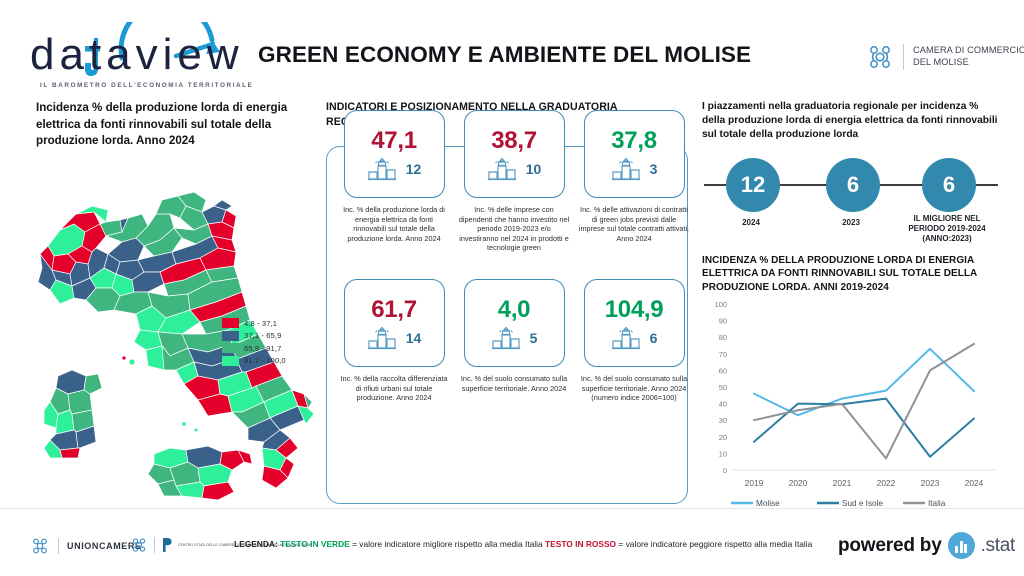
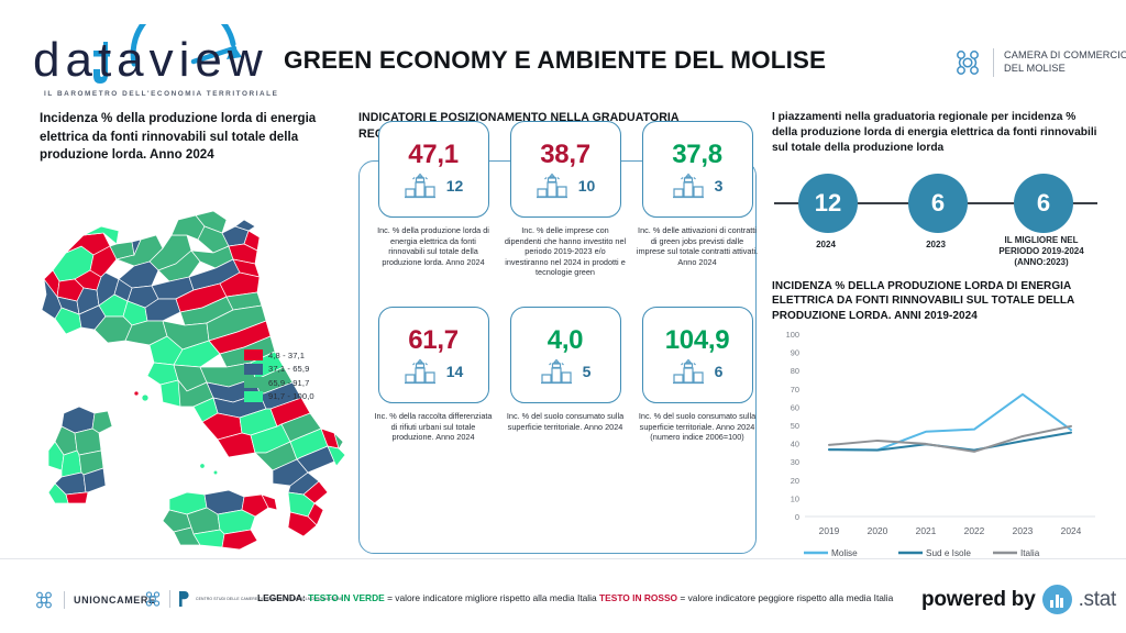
Molise/2019: 46 -> 37
Sud e Isole/2019: 17 -> 37
Italia/2019: 30 -> 39
Molise/2020: 33 -> 36
Sud e Isole/2020: 40 -> 36
Italia/2020: 36 -> 42
Molise/2021: 43 -> 46
Sud e Isole/2022: 43 -> 36
Italia/2022: 7 -> 36
Molise/2023: 73 -> 67
Sud e Isole/2023: 8 -> 41
Italia/2023: 60 -> 44
Sud e Isole/2024: 31 -> 46
Italia/2024: 76 -> 50
